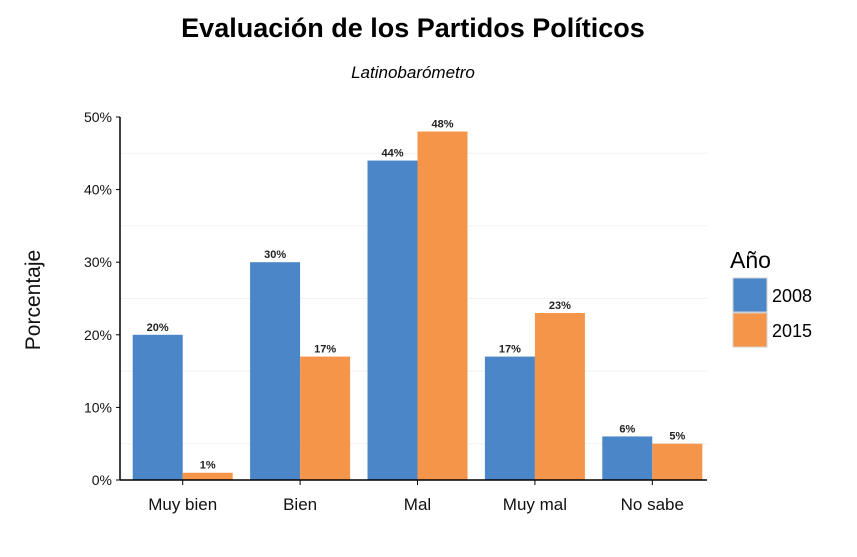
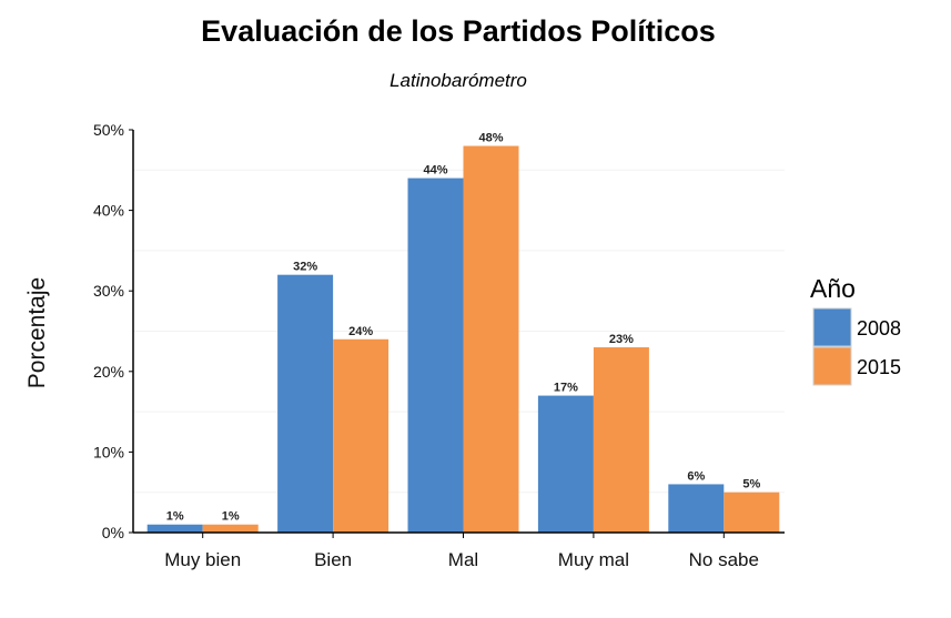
2008/Muy bien: 20% -> 1%
2008/Bien: 30% -> 32%
2015/Bien: 17% -> 24%
